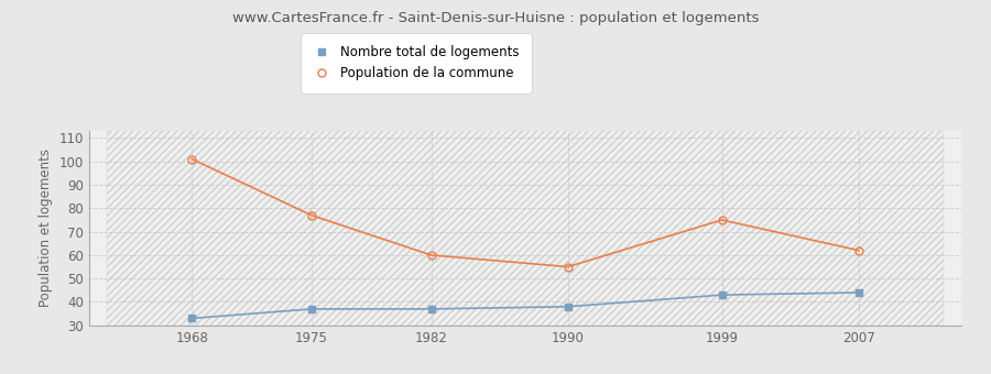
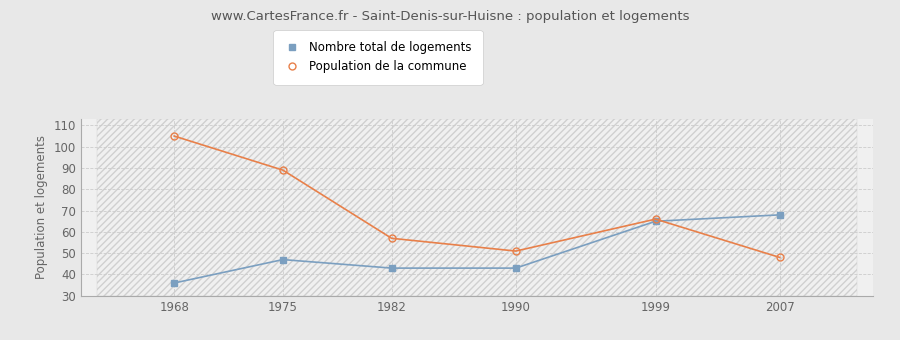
Nombre total de logements/1968: 33 -> 36
Population de la commune/1968: 101 -> 105
Nombre total de logements/1975: 37 -> 47
Population de la commune/1975: 77 -> 89
Nombre total de logements/1982: 37 -> 43
Population de la commune/1982: 60 -> 57
Nombre total de logements/1990: 38 -> 43
Population de la commune/1990: 55 -> 51
Nombre total de logements/1999: 43 -> 65
Population de la commune/1999: 75 -> 66
Nombre total de logements/2007: 44 -> 68
Population de la commune/2007: 62 -> 48
